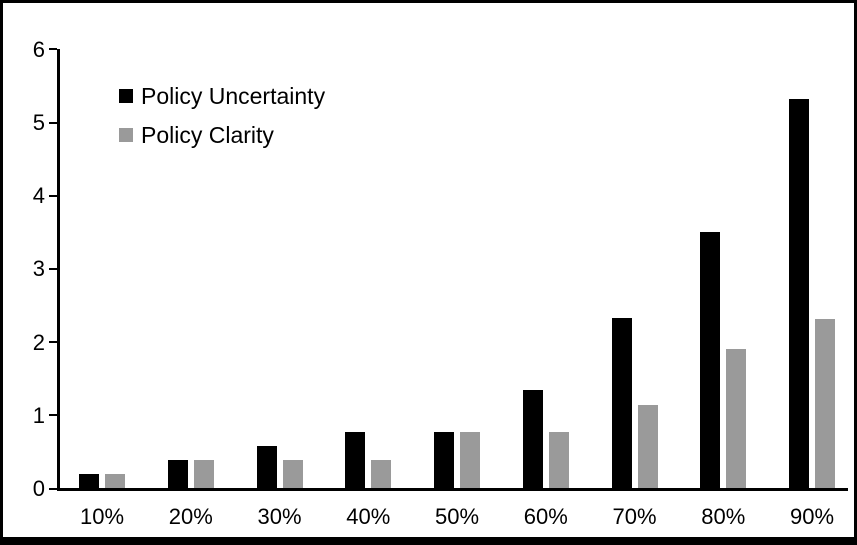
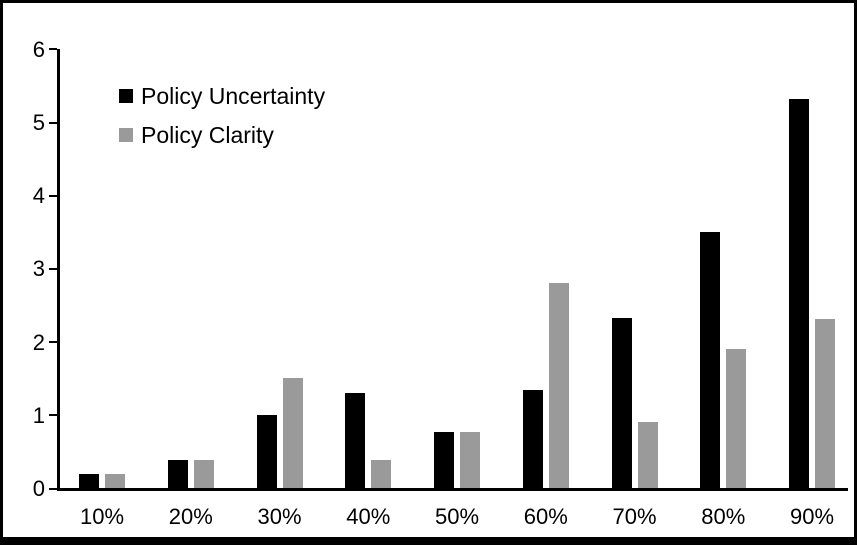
Policy Uncertainty/30%: 0.6 -> 1.0
Policy Clarity/30%: 0.4 -> 1.5
Policy Uncertainty/40%: 0.8 -> 1.3
Policy Clarity/60%: 0.8 -> 2.8
Policy Clarity/70%: 1.1 -> 0.9
